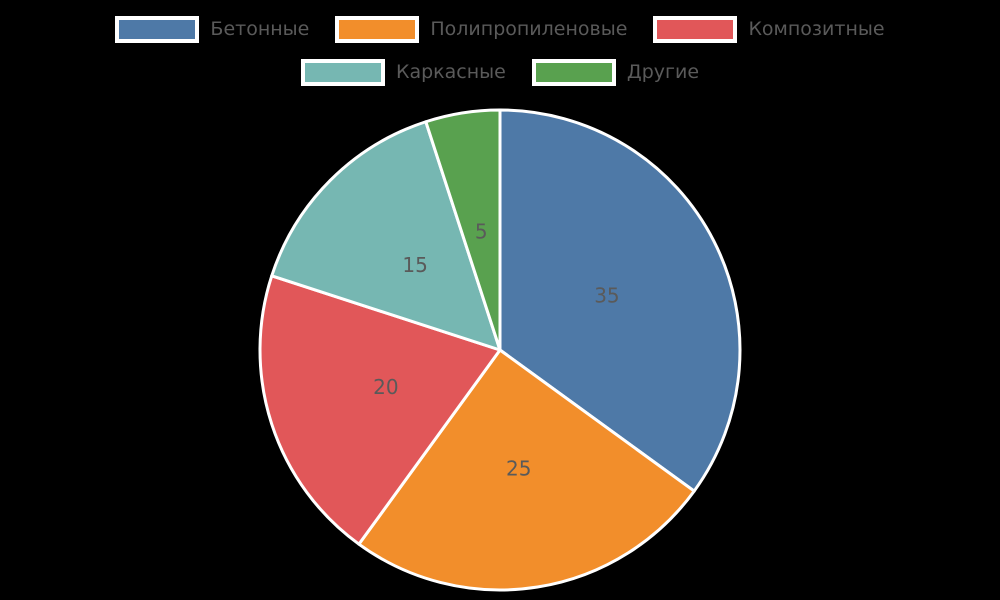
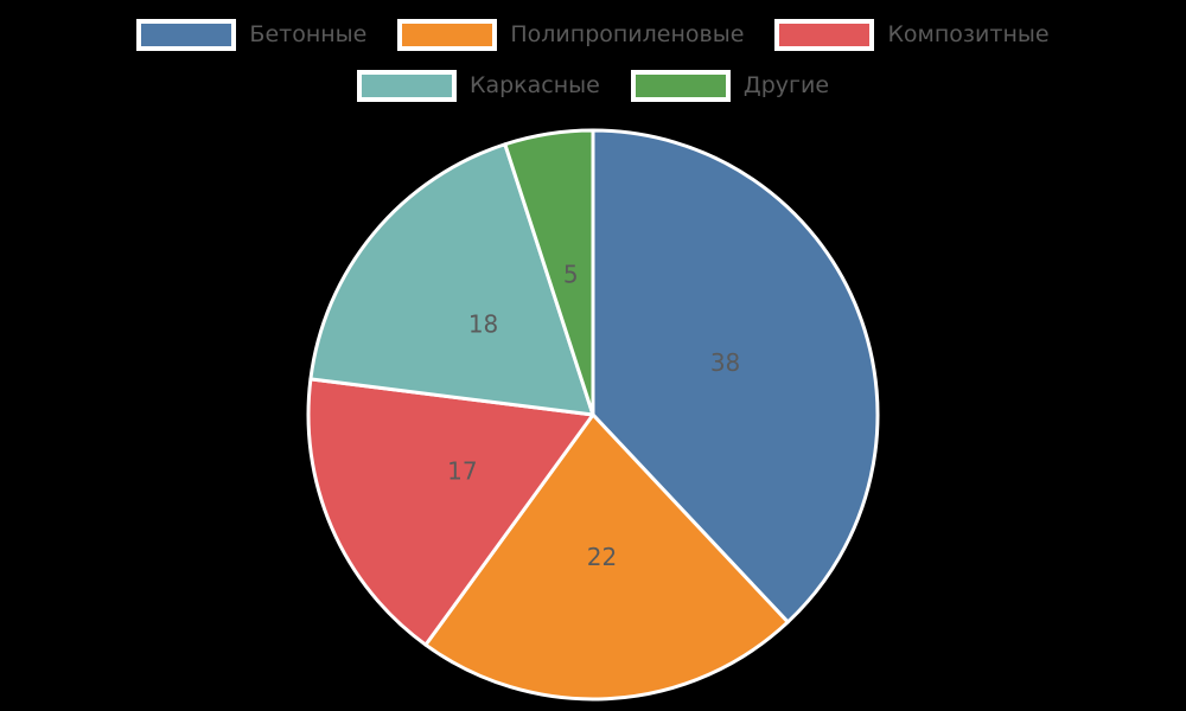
Бетонные: 35 -> 38
Полипропиленовые: 25 -> 22
Композитные: 20 -> 17
Каркасные: 15 -> 18
